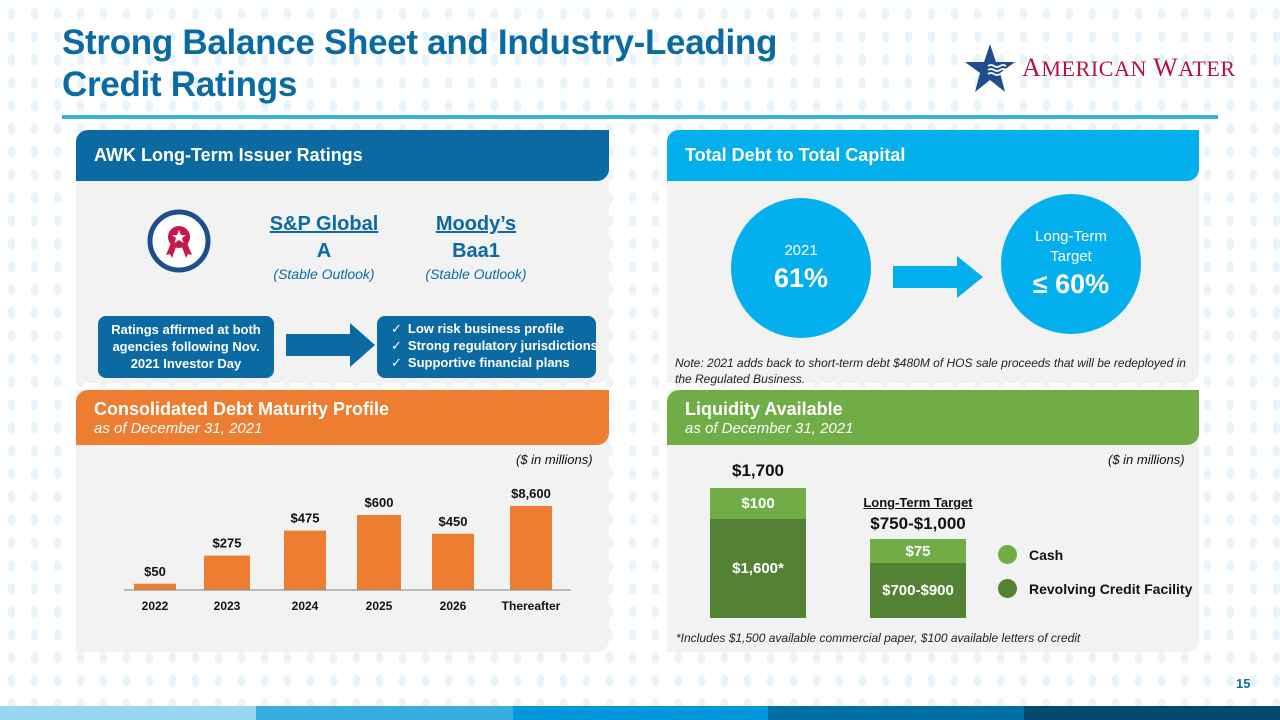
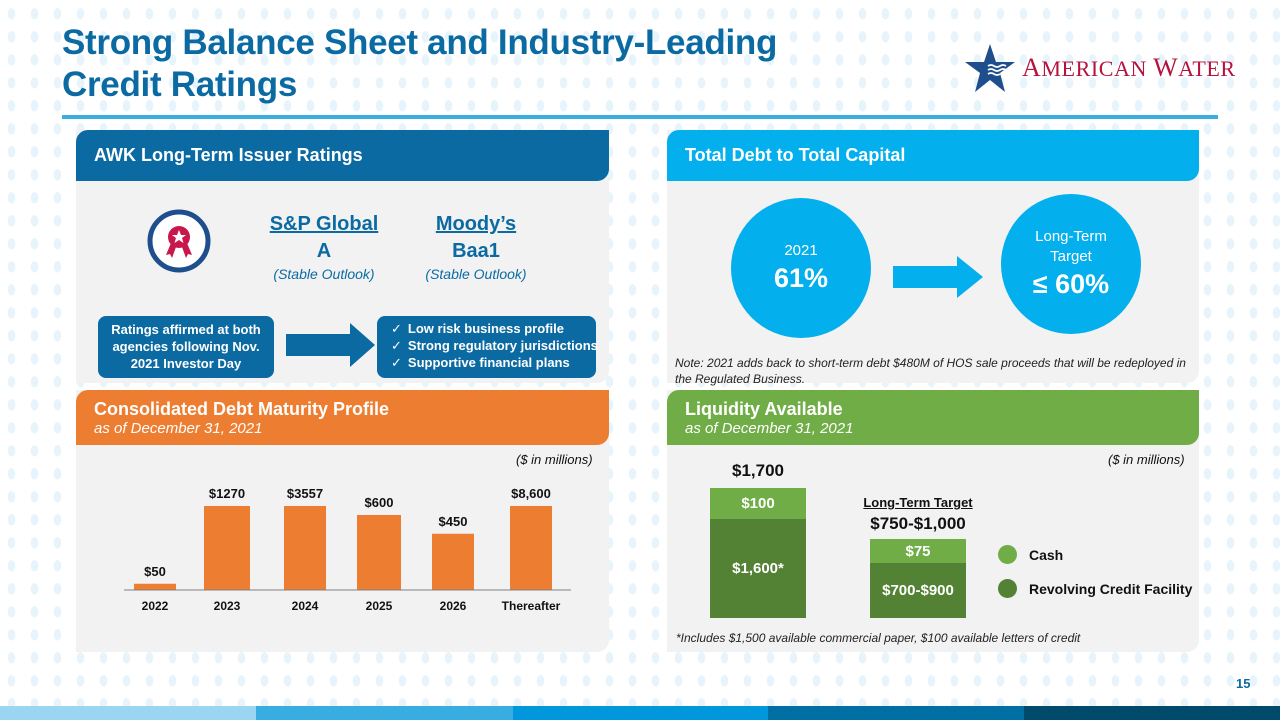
Consolidated Debt Maturity Profile/2023: $275 -> $1270
Consolidated Debt Maturity Profile/2024: $475 -> $3557
